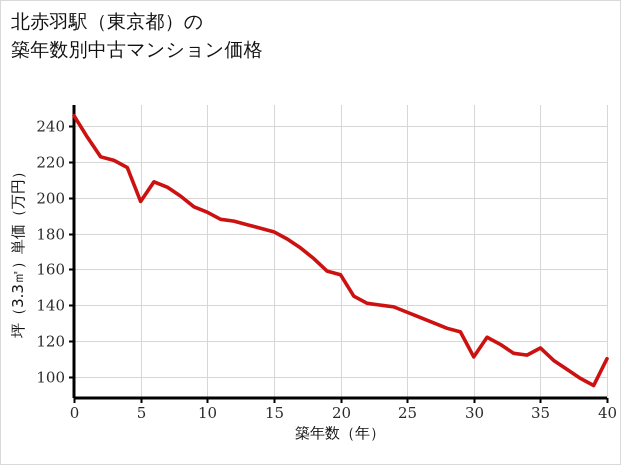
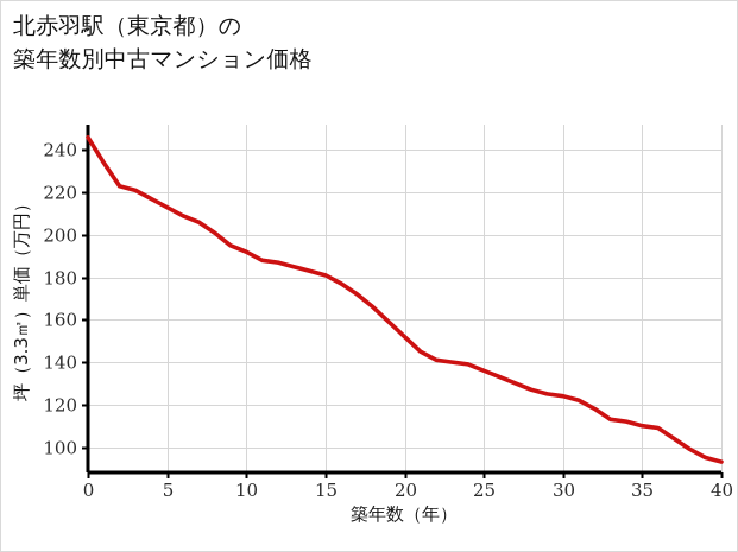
5: 198 -> 213
20: 157 -> 152
30: 111 -> 124
35: 116 -> 110
40: 110 -> 93
